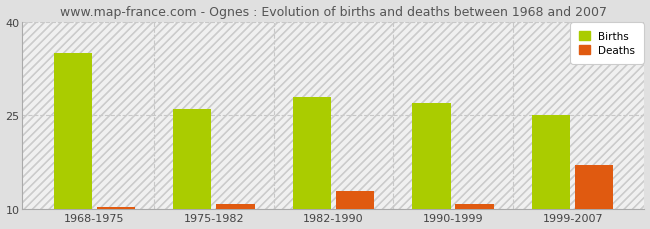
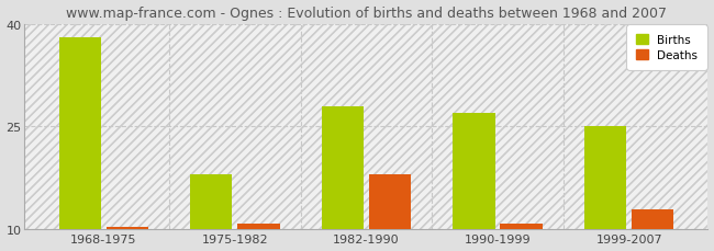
Births/1968-1975: 35 -> 38
Births/1975-1982: 26 -> 18
Deaths/1982-1990: 13.0 -> 18.0
Deaths/1999-2007: 17.0 -> 13.0
